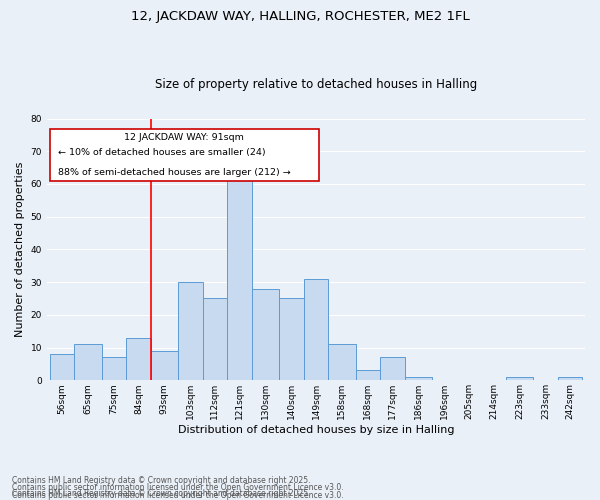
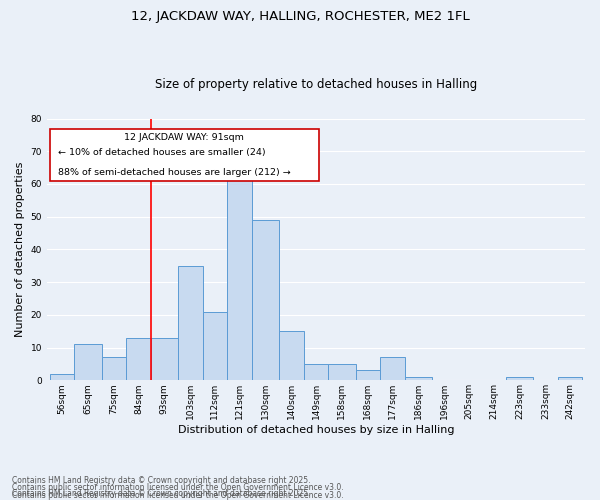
56sqm: 8 -> 2
93sqm: 9 -> 13
103sqm: 30 -> 35
112sqm: 25 -> 21
130sqm: 28 -> 49
140sqm: 25 -> 15
149sqm: 31 -> 5
158sqm: 11 -> 5
